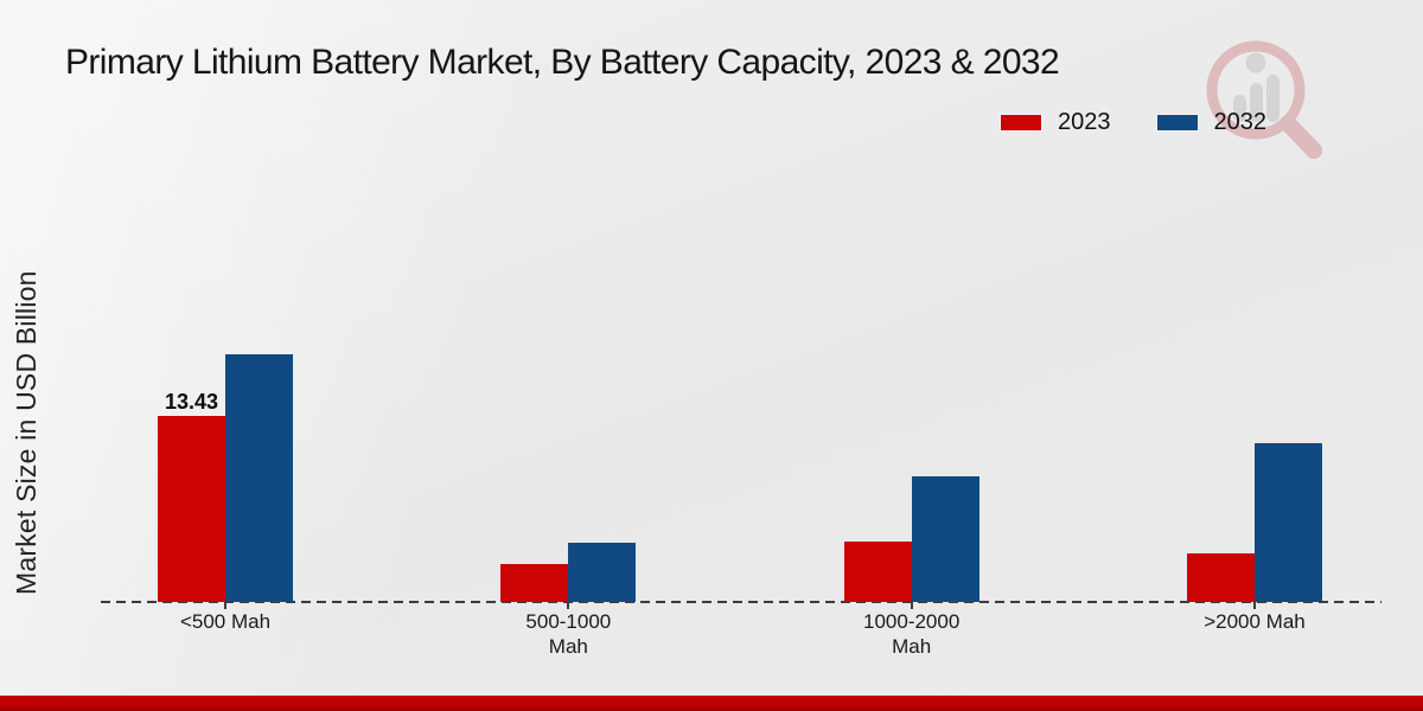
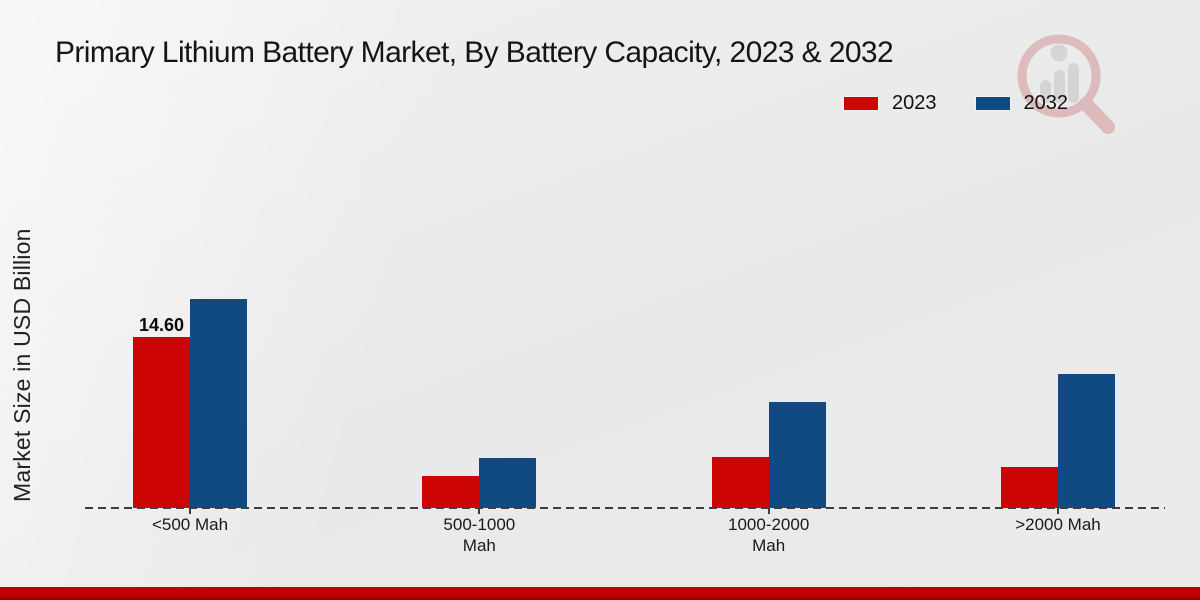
2023/<500 Mah: 13.43 -> 14.60
